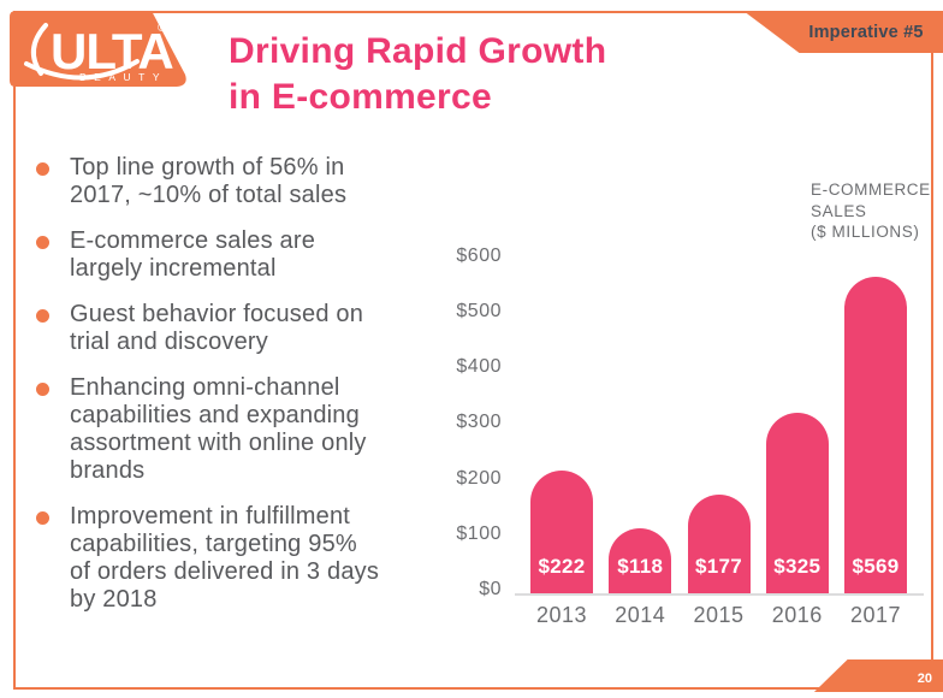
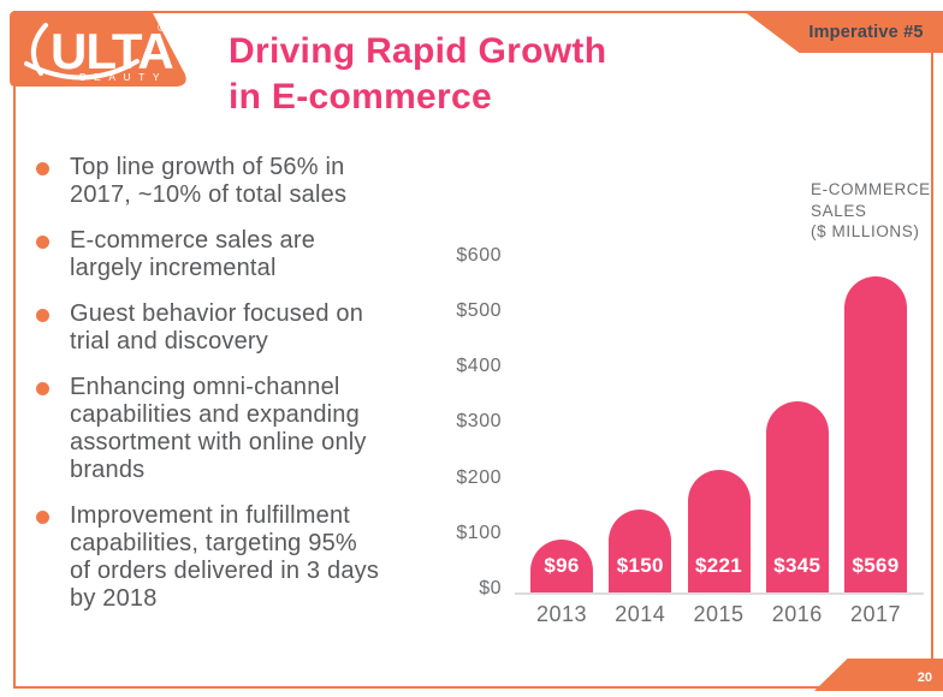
2013: $222 -> $96
2014: $118 -> $150
2015: $177 -> $221
2016: $325 -> $345
